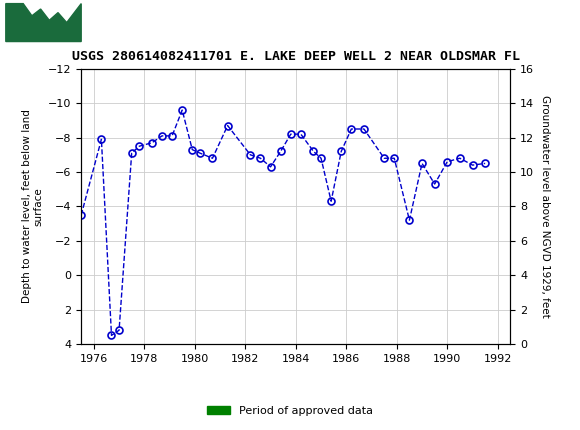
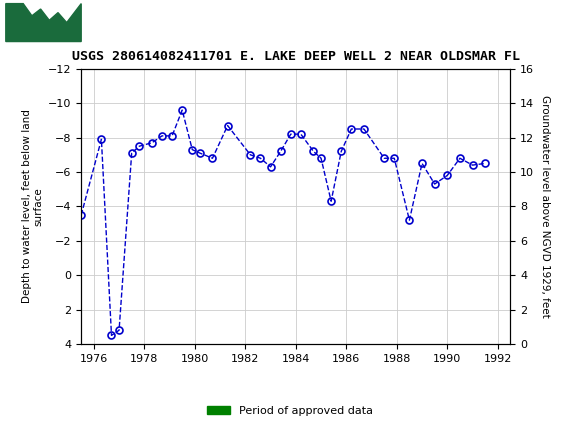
1990: -6.6 -> -5.8
